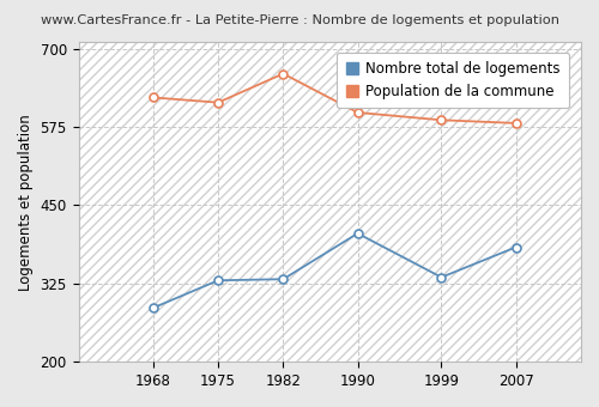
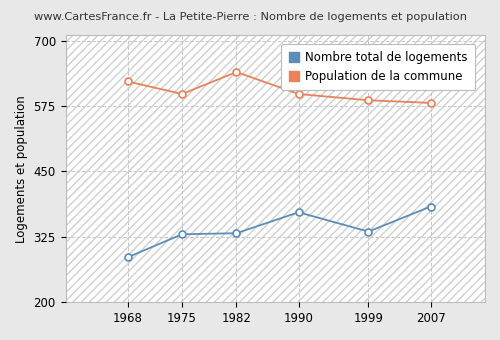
Population de la commune/1975: 614 -> 598
Population de la commune/1982: 660 -> 640
Nombre total de logements/1990: 405 -> 372
